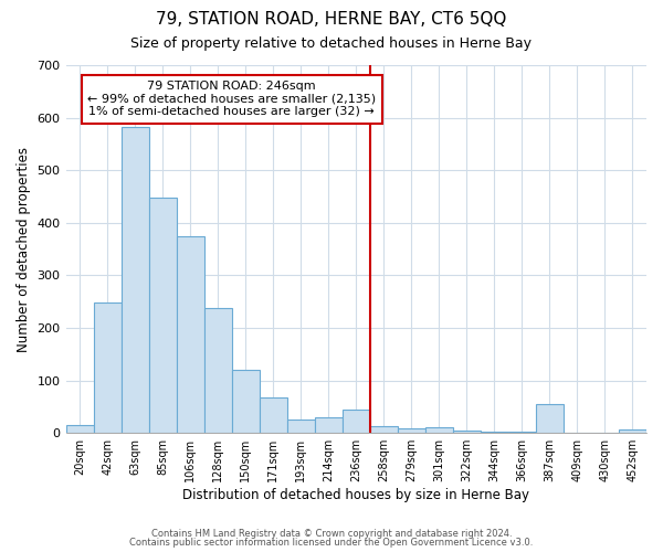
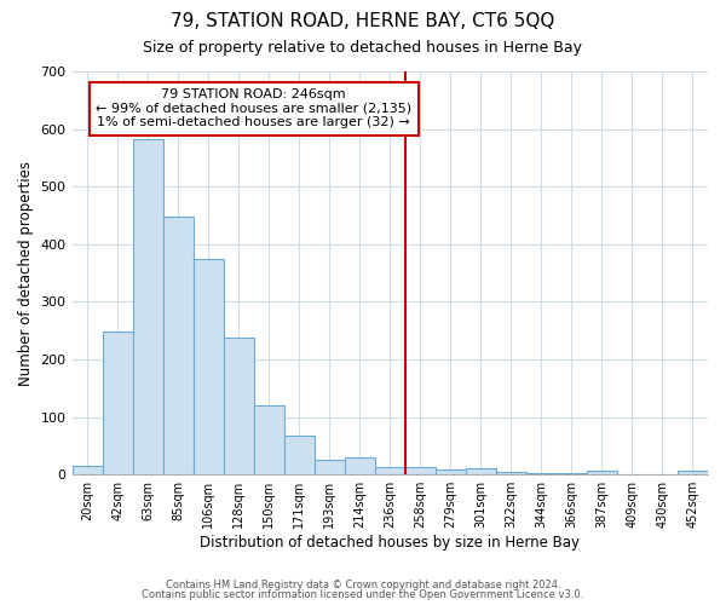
236sqm: 45 -> 12
387sqm: 55 -> 6
